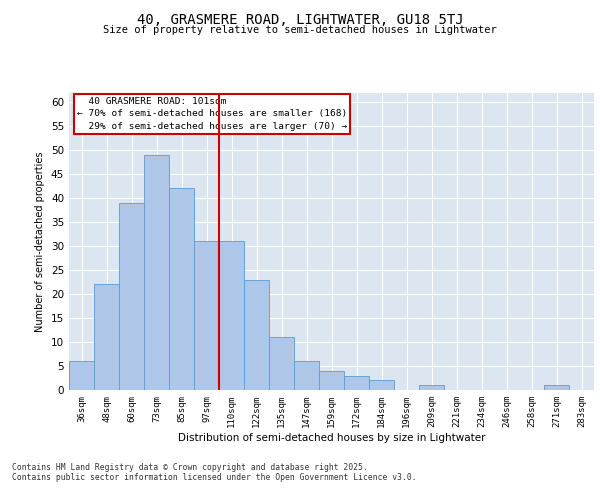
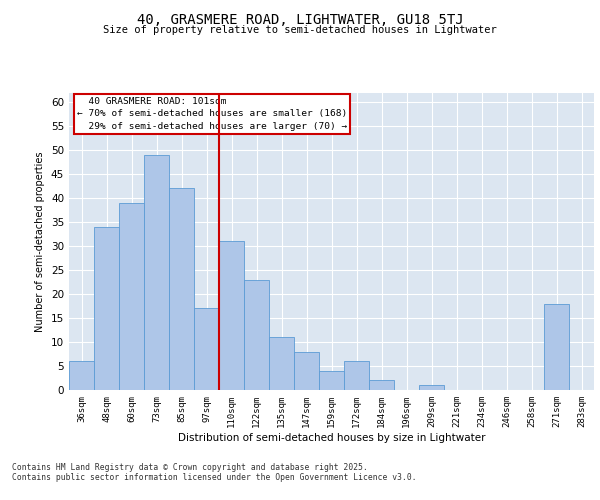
48sqm: 22 -> 34
97sqm: 31 -> 17
147sqm: 6 -> 8
172sqm: 3 -> 6
271sqm: 1 -> 18
